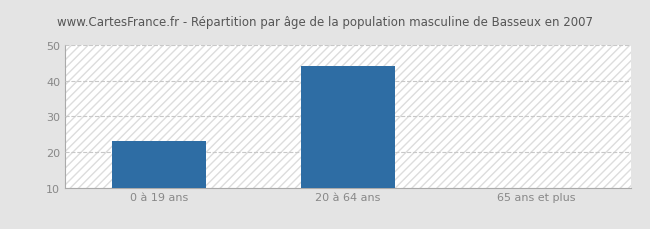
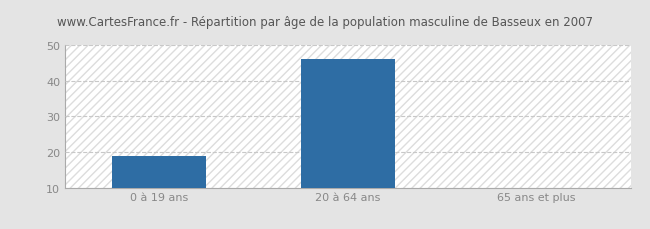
0 à 19 ans: 23 -> 19
20 à 64 ans: 44 -> 46
